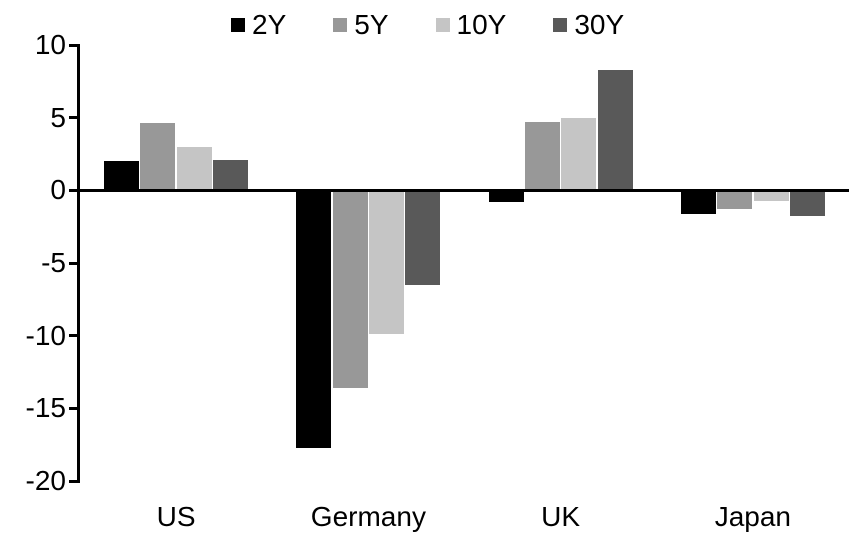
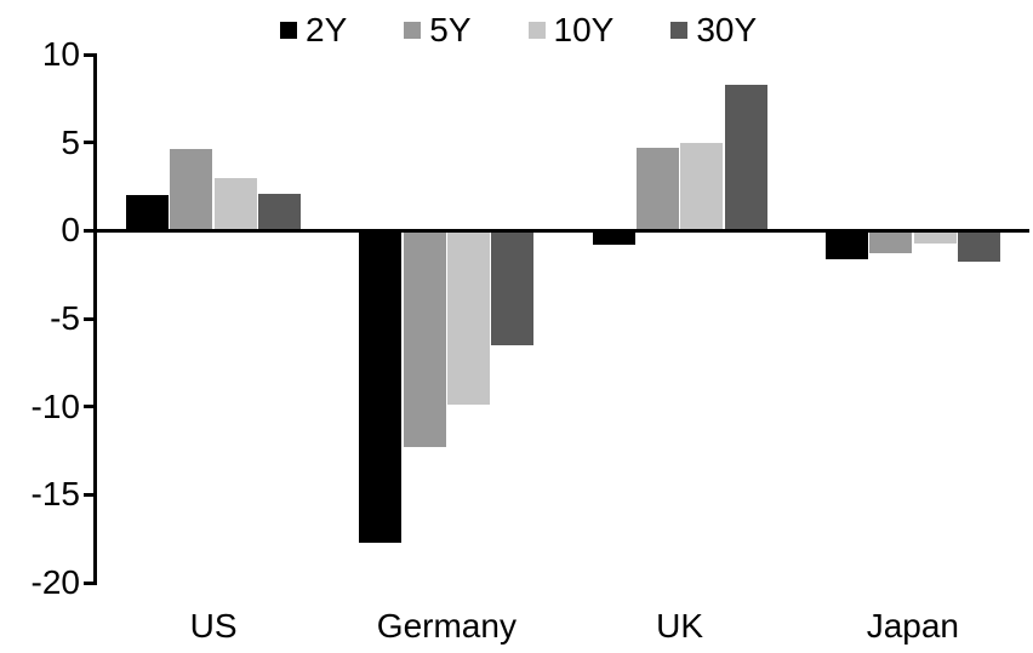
5Y/Germany: -13.6 -> -12.3
